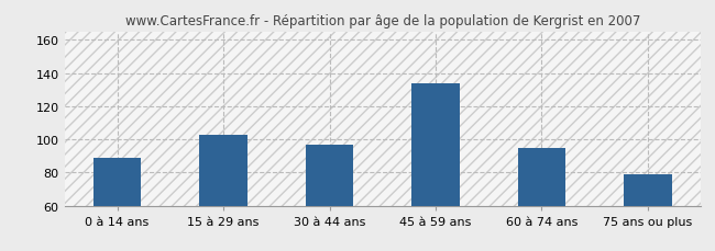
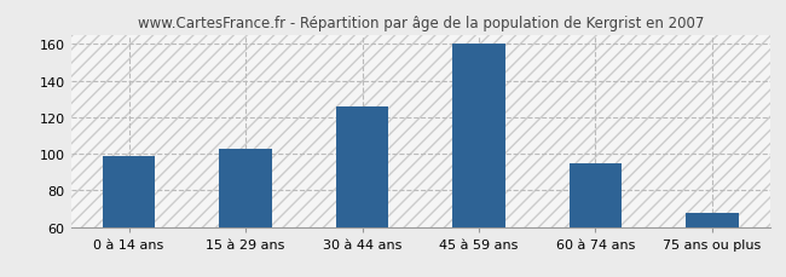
0 à 14 ans: 89 -> 99
30 à 44 ans: 97 -> 126
45 à 59 ans: 134 -> 160
75 ans ou plus: 79 -> 68
